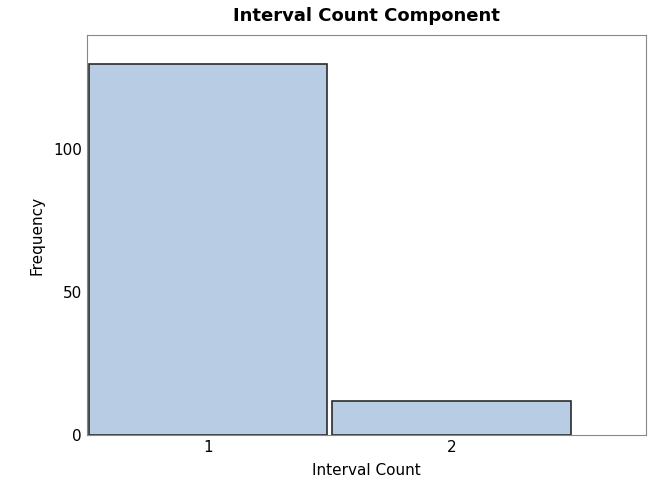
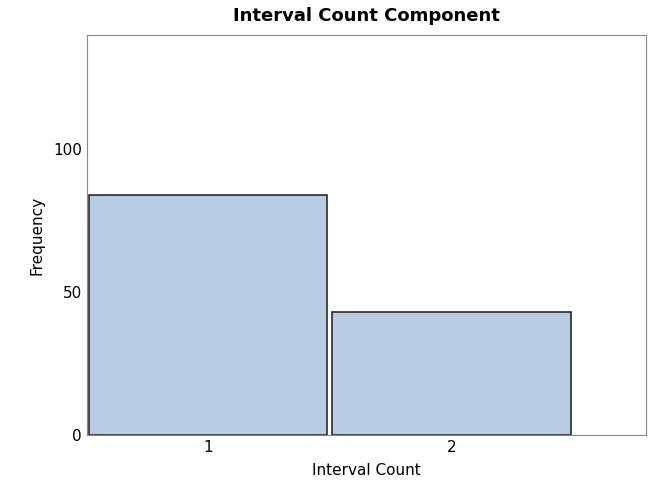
1: 130 -> 84
2: 12 -> 43
